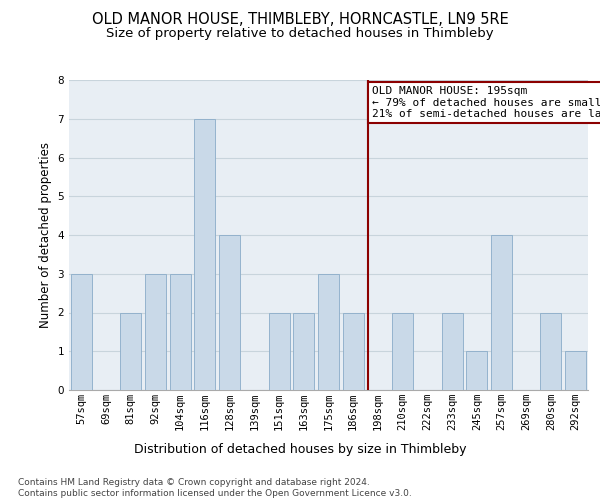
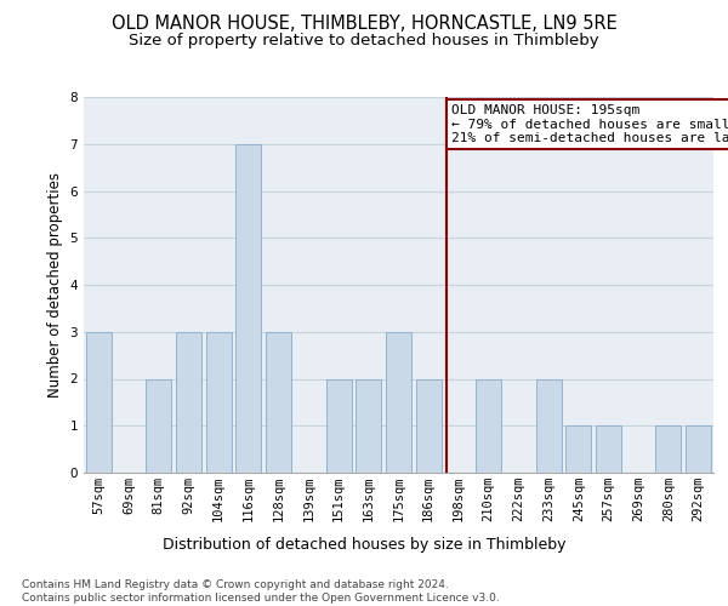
128sqm: 4 -> 3
257sqm: 4 -> 1
280sqm: 2 -> 1
